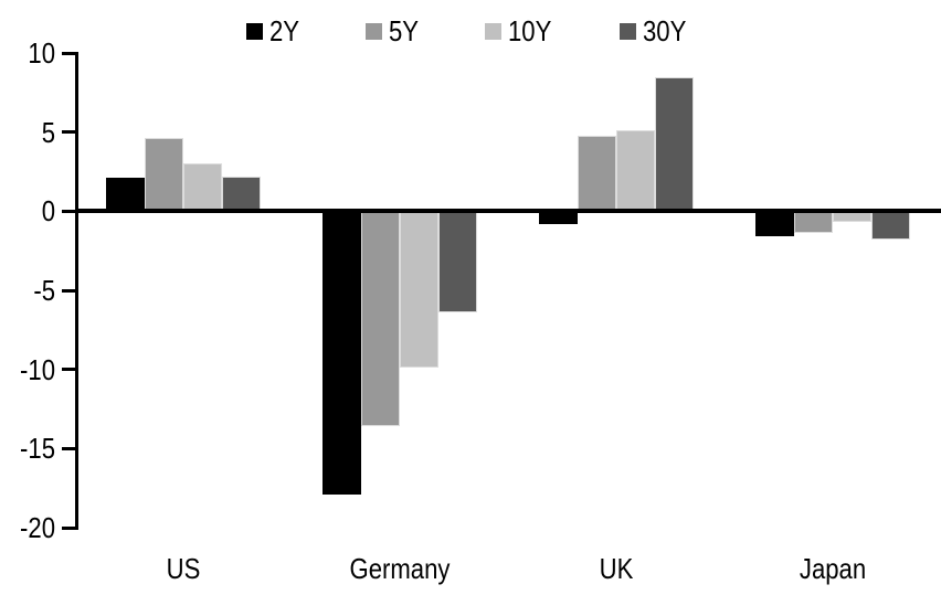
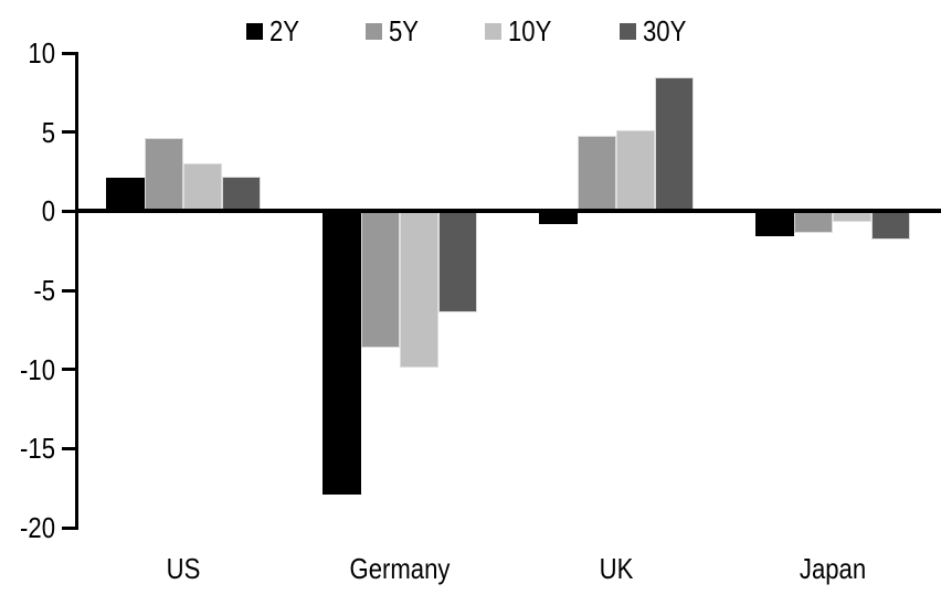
5Y/Germany: -13.6 -> -8.6
